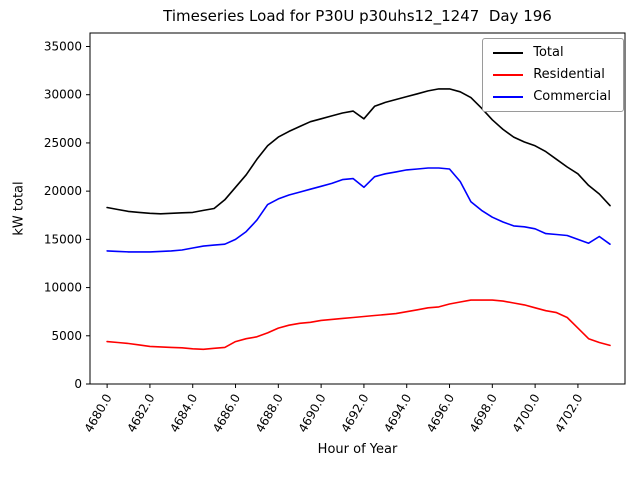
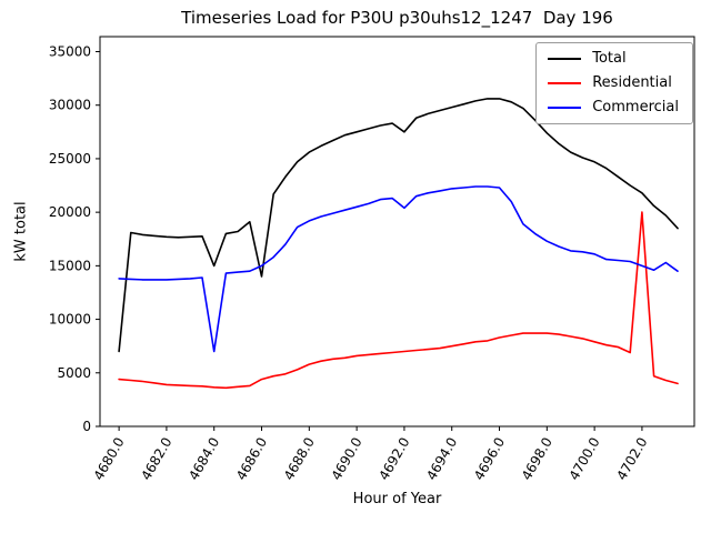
Total/4680.0: 18000 -> 7000
Total/4684.0: 18000 -> 15000
Commercial/4684.0: 14000 -> 7000
Total/4686.0: 20000 -> 14000
Residential/4702.0: 6000 -> 20000
